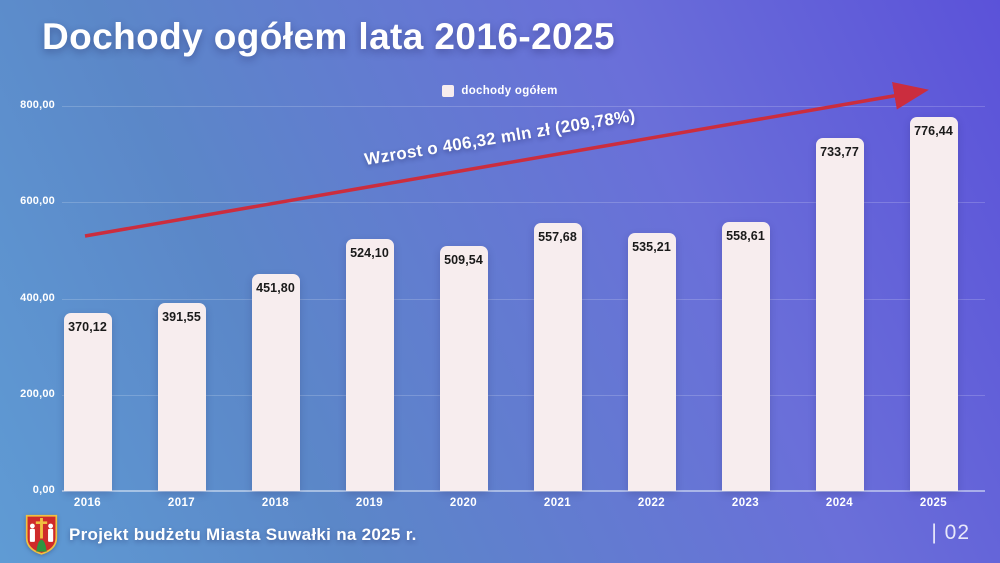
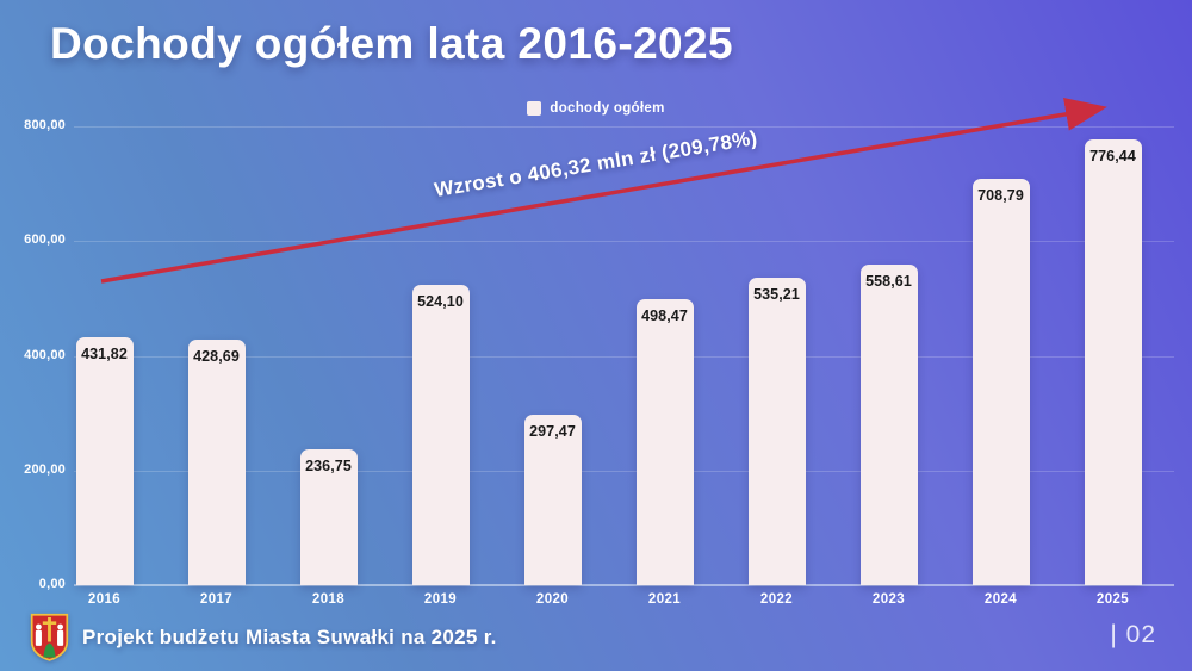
2016: 370,12 -> 431,82
2017: 391,55 -> 428,69
2018: 451,80 -> 236,75
2020: 509,54 -> 297,47
2021: 557,68 -> 498,47
2024: 733,77 -> 708,79
